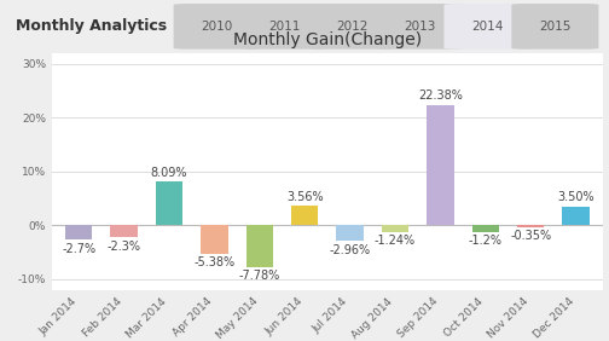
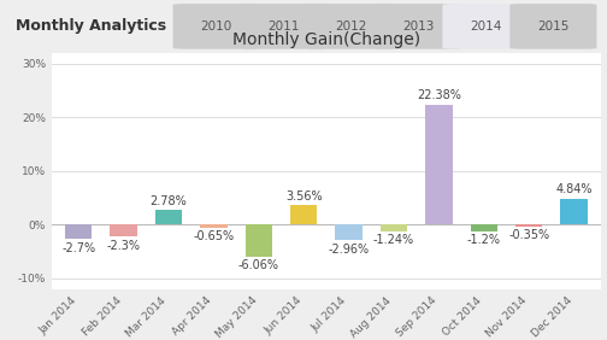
Mar 2014: 8.09% -> 2.78%
Apr 2014: -5.38% -> -0.65%
May 2014: -7.78% -> -6.06%
Dec 2014: 3.50% -> 4.84%
